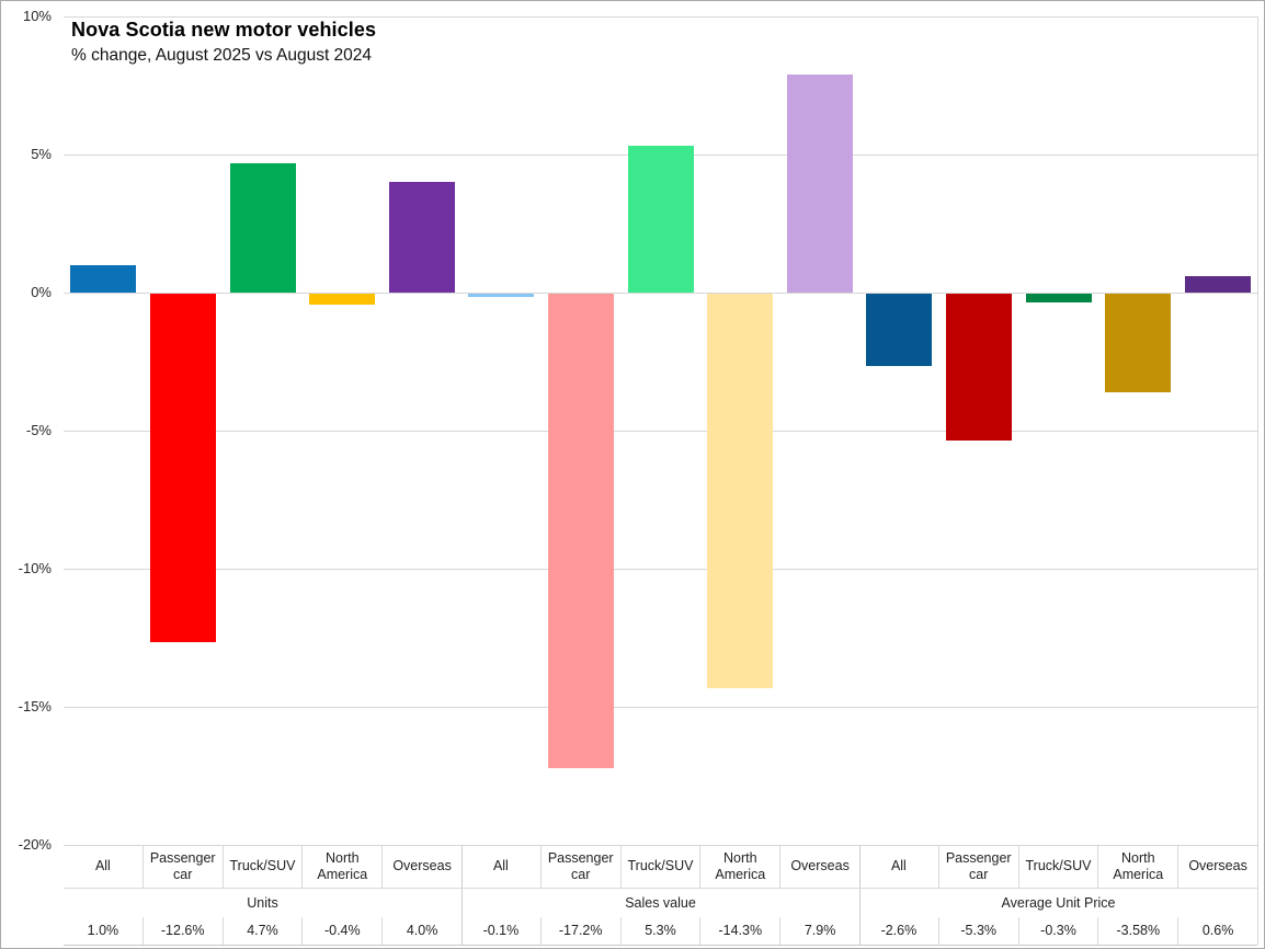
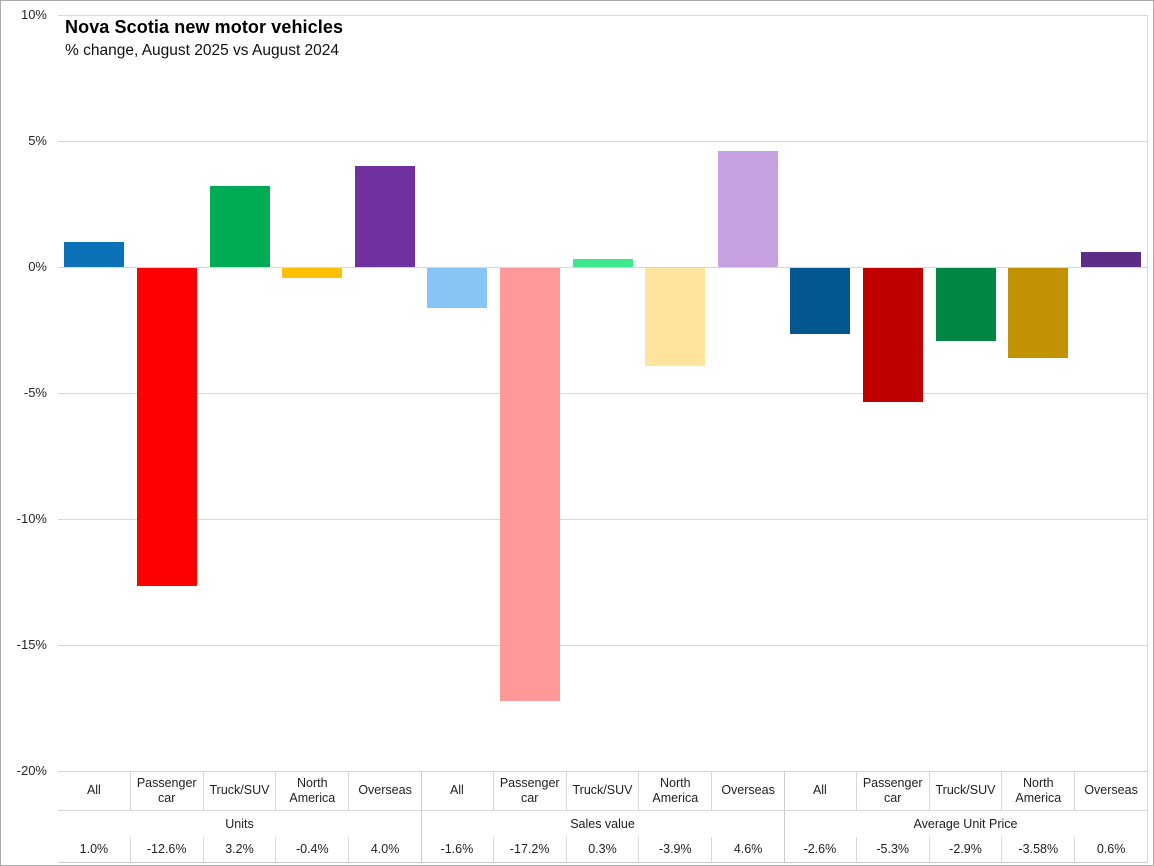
Sales value/All: -0.1% -> -1.6%
Units/Truck/SUV: 4.7% -> 3.2%
Sales value/Truck/SUV: 5.3% -> 0.3%
Average Unit Price/Truck/SUV: -0.3% -> -2.9%
Sales value/North America: -14.3% -> -3.9%
Sales value/Overseas: 7.9% -> 4.6%
